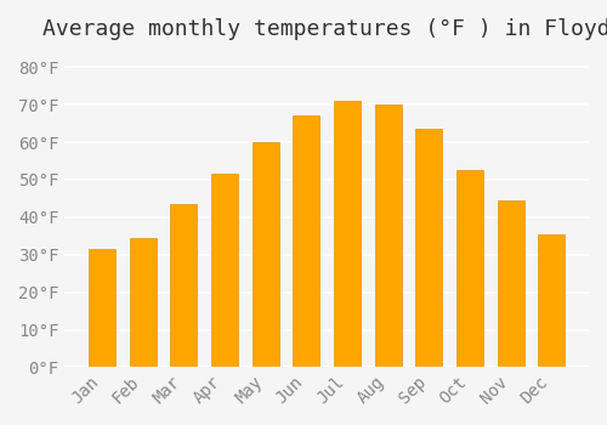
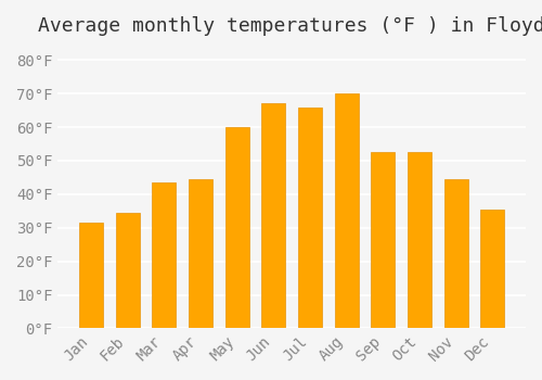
Apr: 51.5°F -> 44.5°F
Jul: 71.0°F -> 66.0°F
Sep: 63.5°F -> 52.5°F
